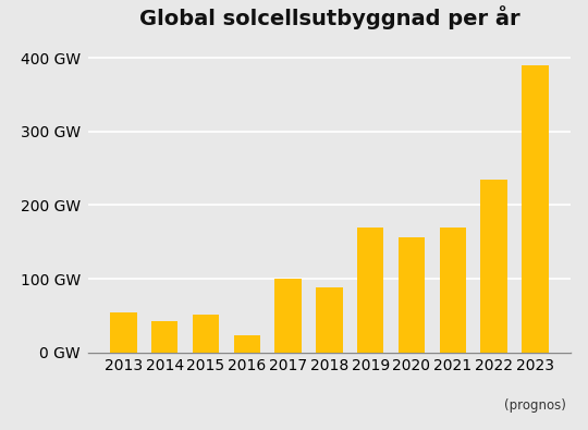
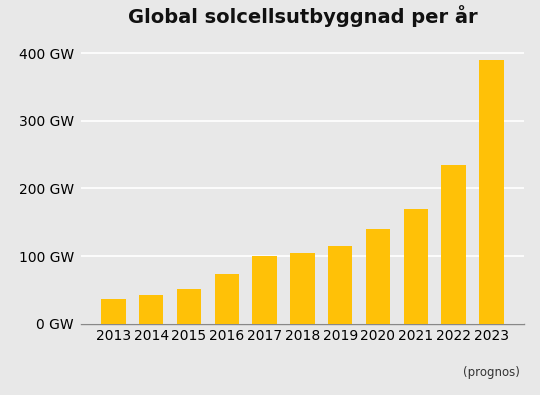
2013: 54 GW -> 37 GW
2016: 24 GW -> 73 GW
2018: 88 GW -> 105 GW
2019: 170 GW -> 115 GW
2020: 156 GW -> 140 GW
